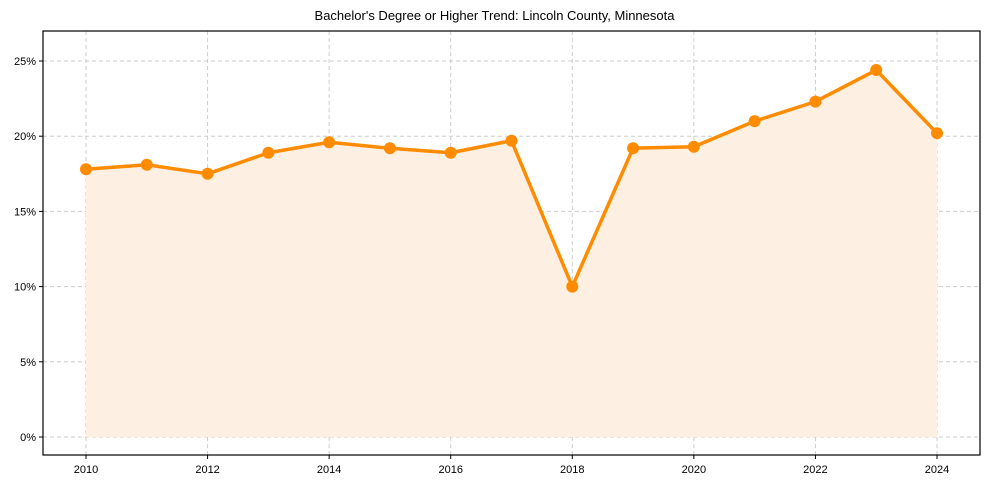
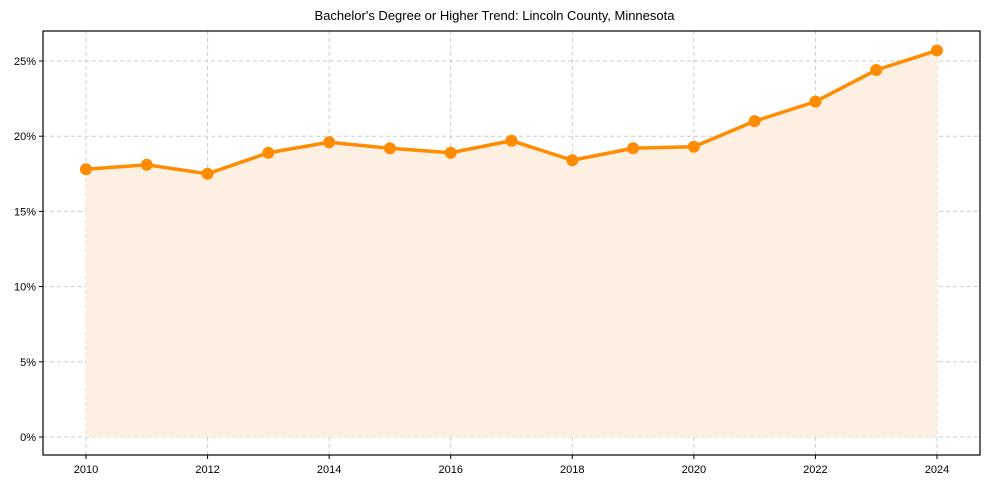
2018: 10.0% -> 18.4%
2024: 20.2% -> 25.7%
